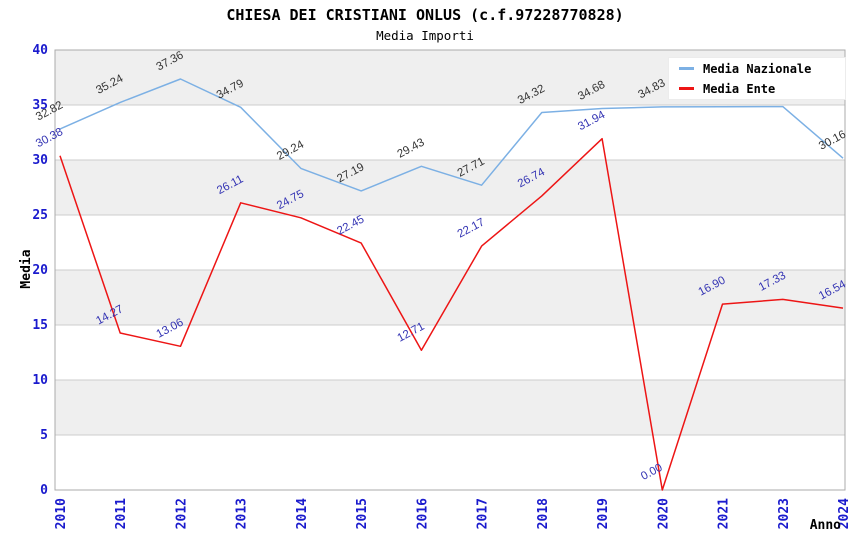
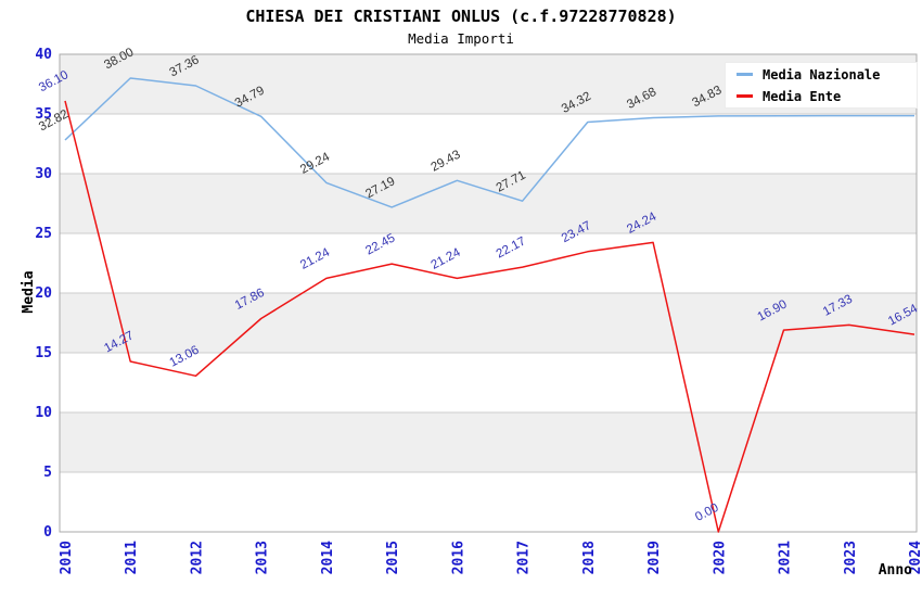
Media Ente/2010: 30.38 -> 36.10
Media Nazionale/2011: 35.24 -> 38.00
Media Ente/2013: 26.11 -> 17.86
Media Ente/2014: 24.75 -> 21.24
Media Ente/2016: 12.71 -> 21.24
Media Ente/2018: 26.74 -> 23.47
Media Ente/2019: 31.94 -> 24.24
Media Nazionale/2024: 30.16 -> 34.85
